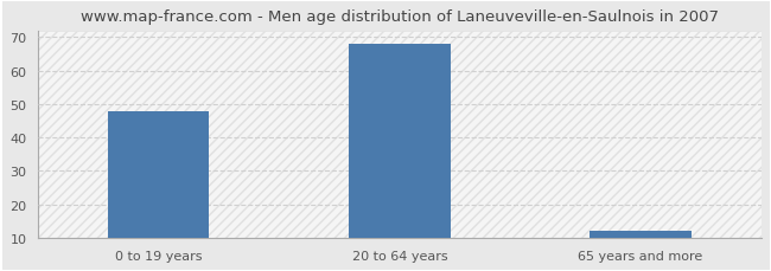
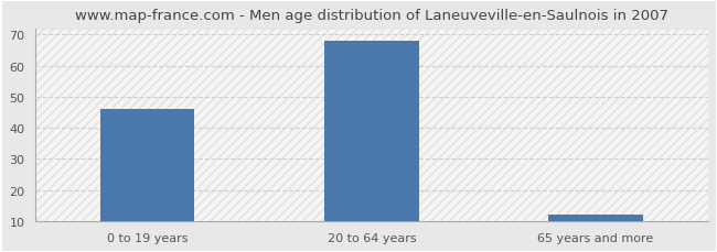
0 to 19 years: 48 -> 46
